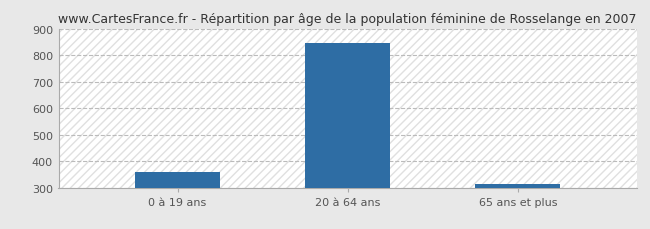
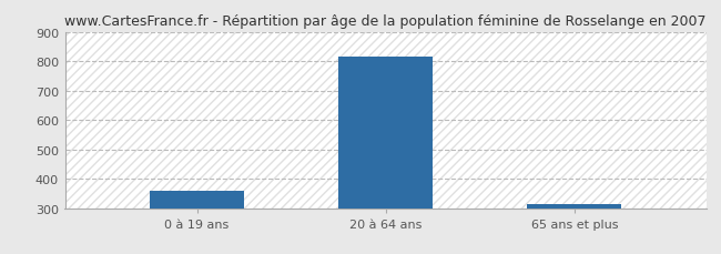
20 à 64 ans: 845 -> 815
